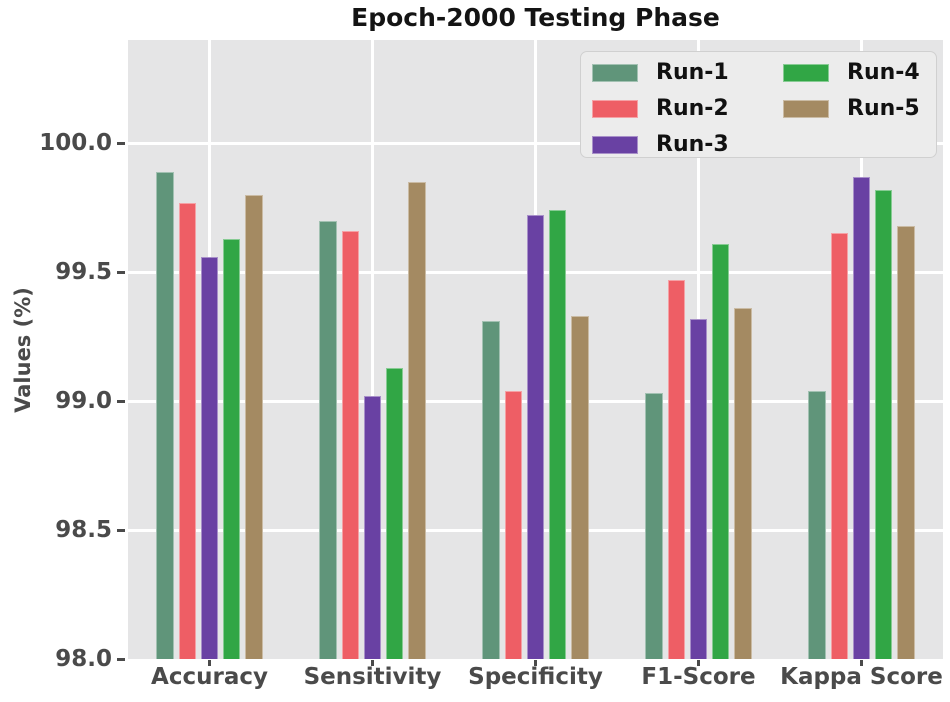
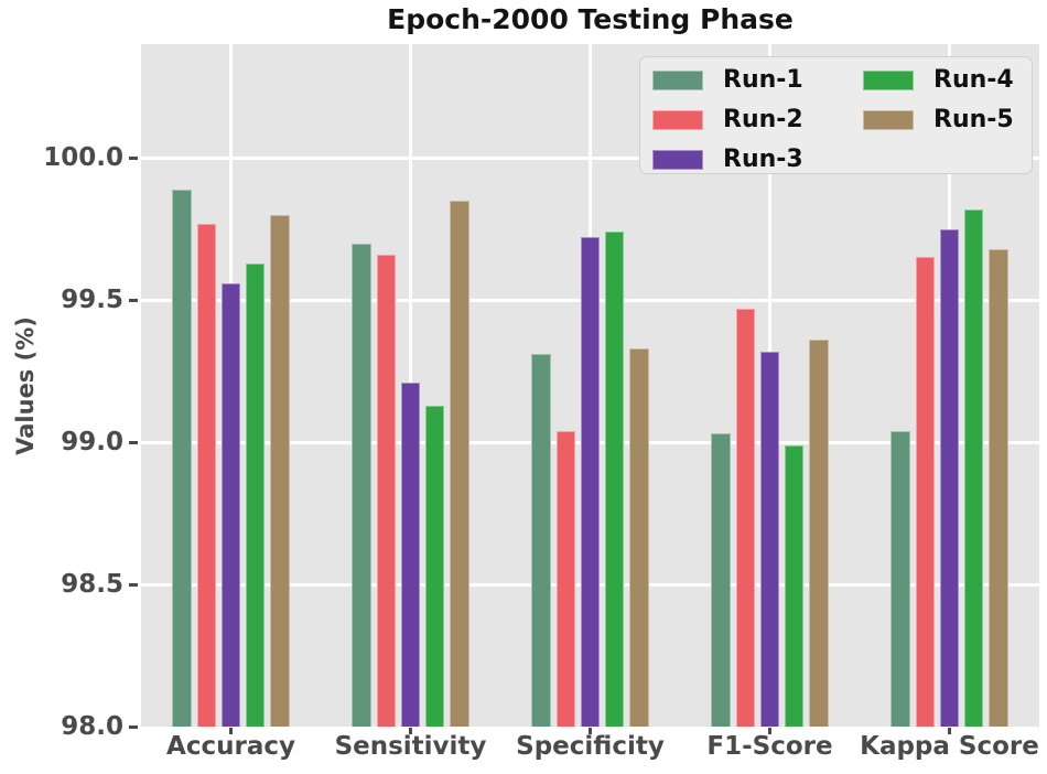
Run-3/Sensitivity: 99.02 -> 99.21
Run-4/F1-Score: 99.61 -> 98.99
Run-3/Kappa Score: 99.87 -> 99.75
